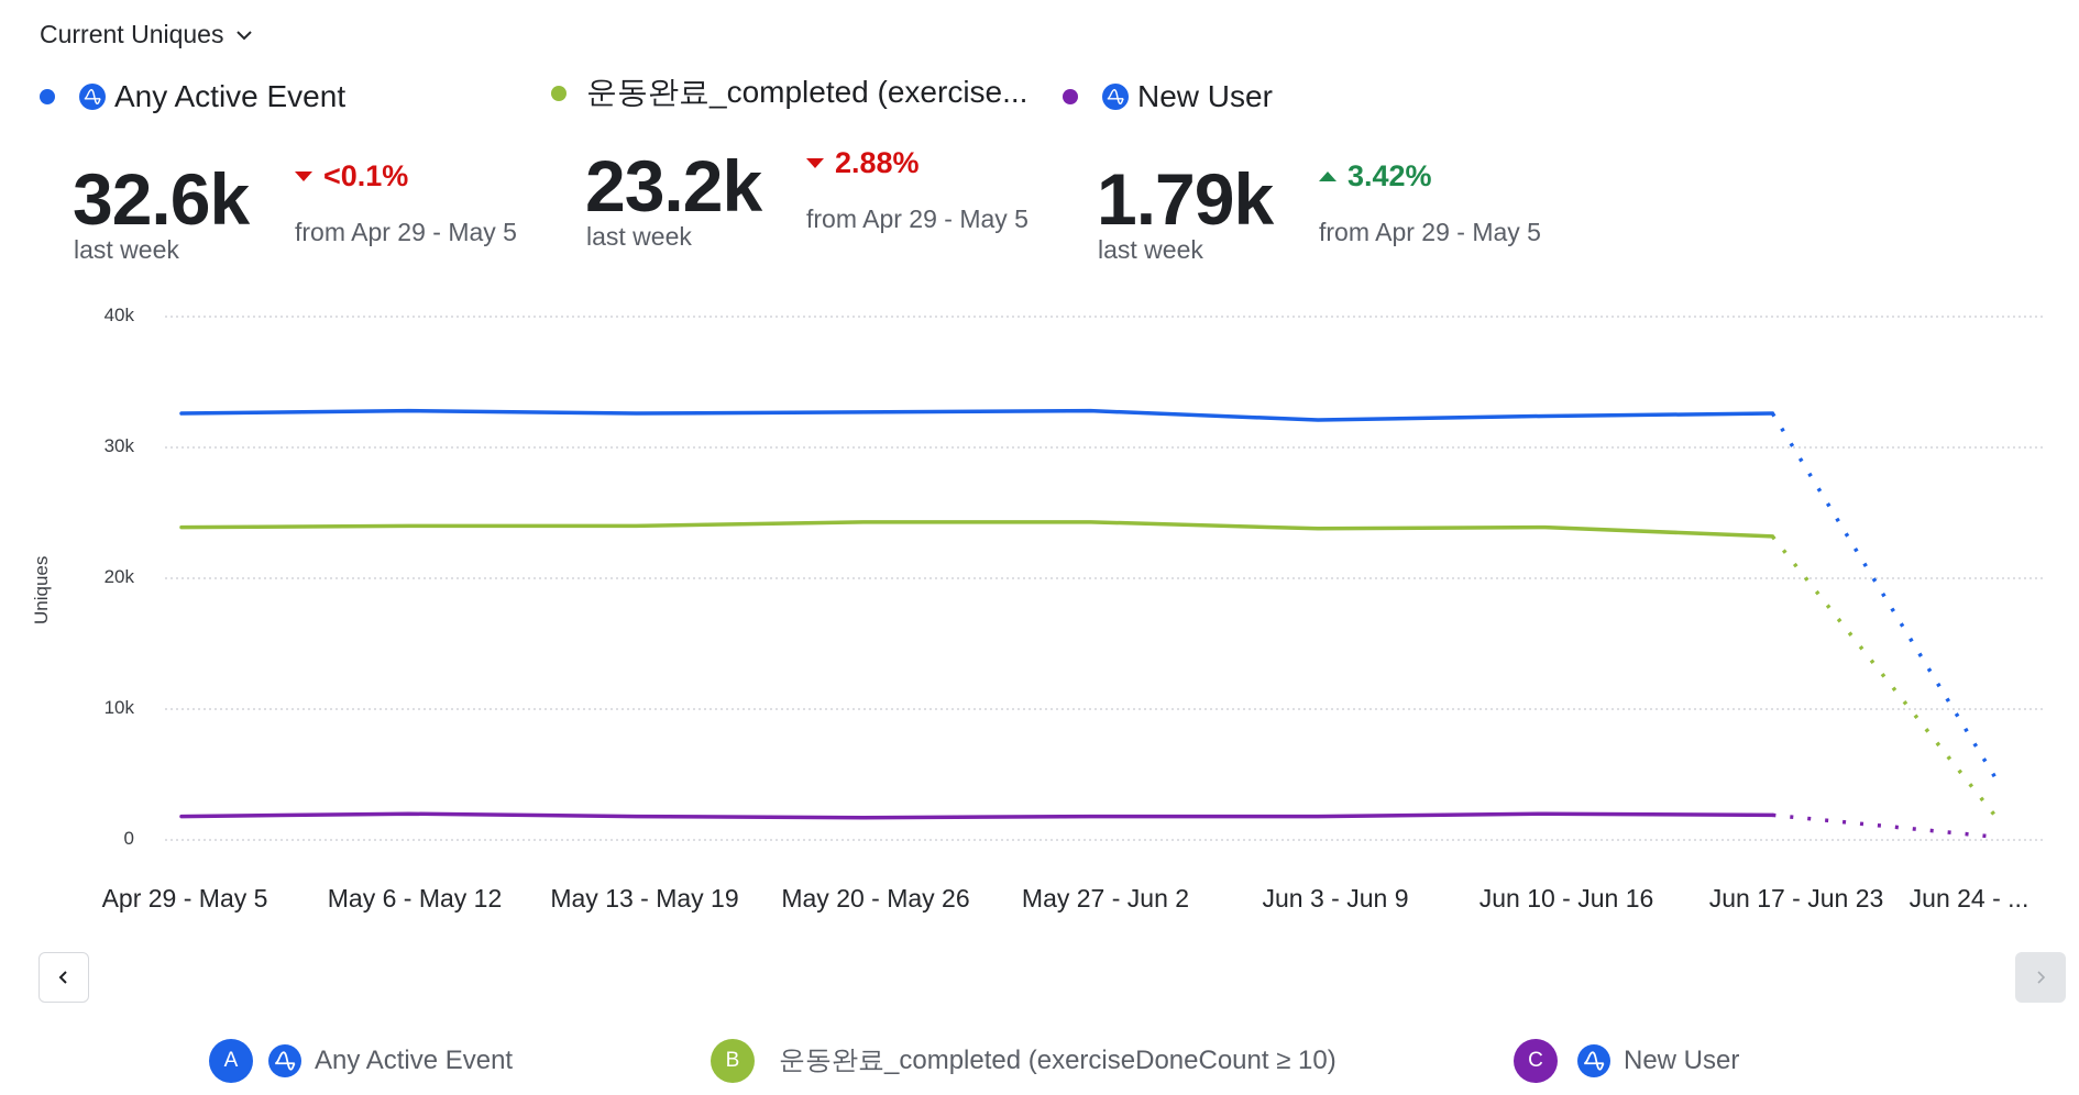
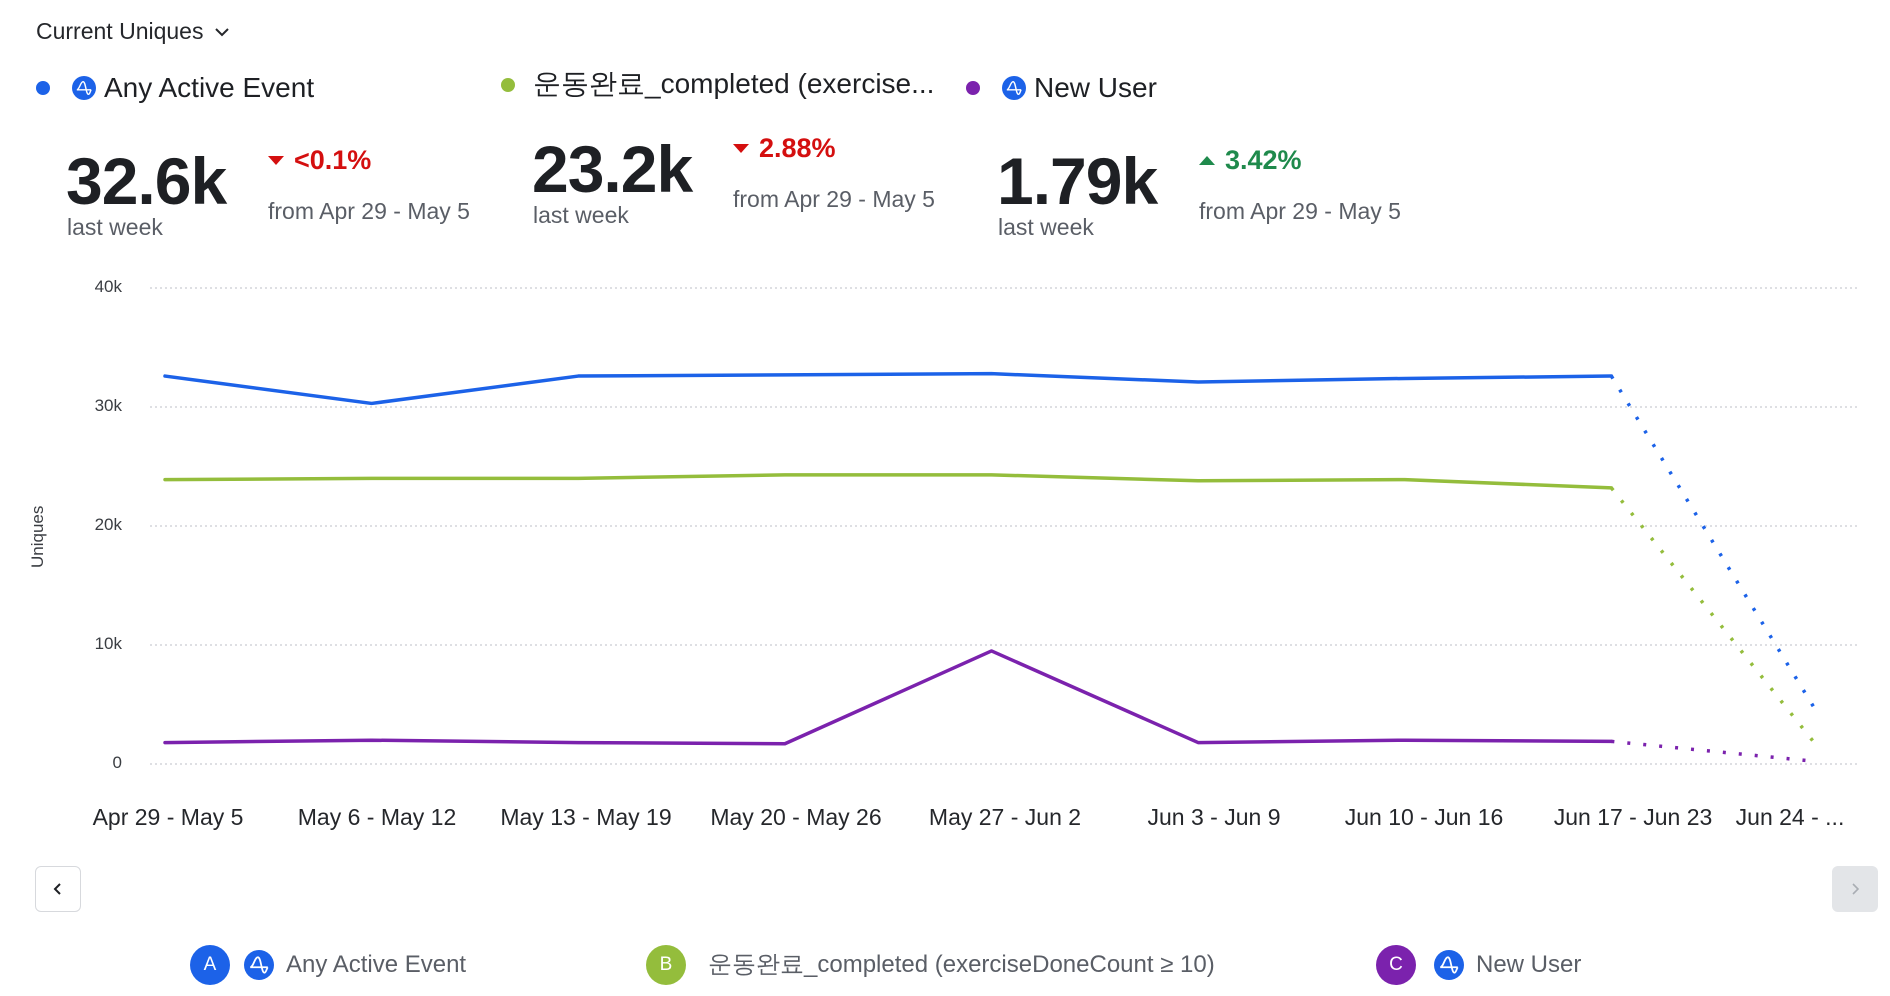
Any Active Event/May 6 - May 12: 32.8k -> 30.3k
New User/May 27 - Jun 2: 1.8k -> 9.5k
